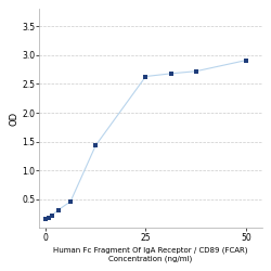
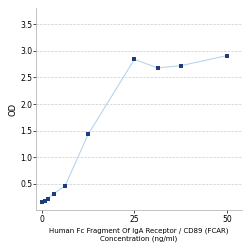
25: 2.63 -> 2.84
